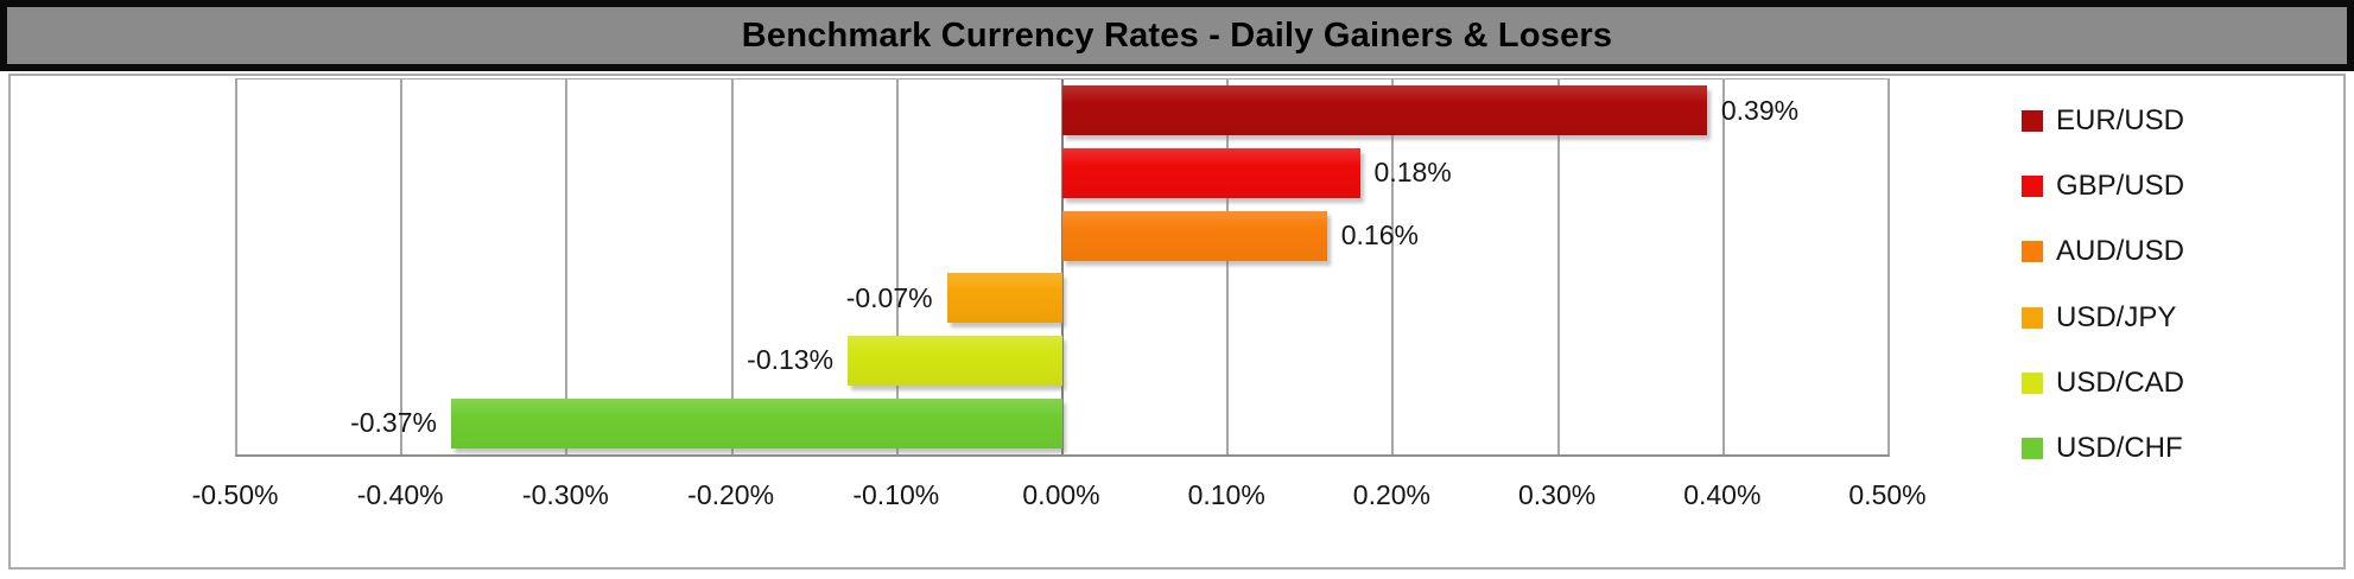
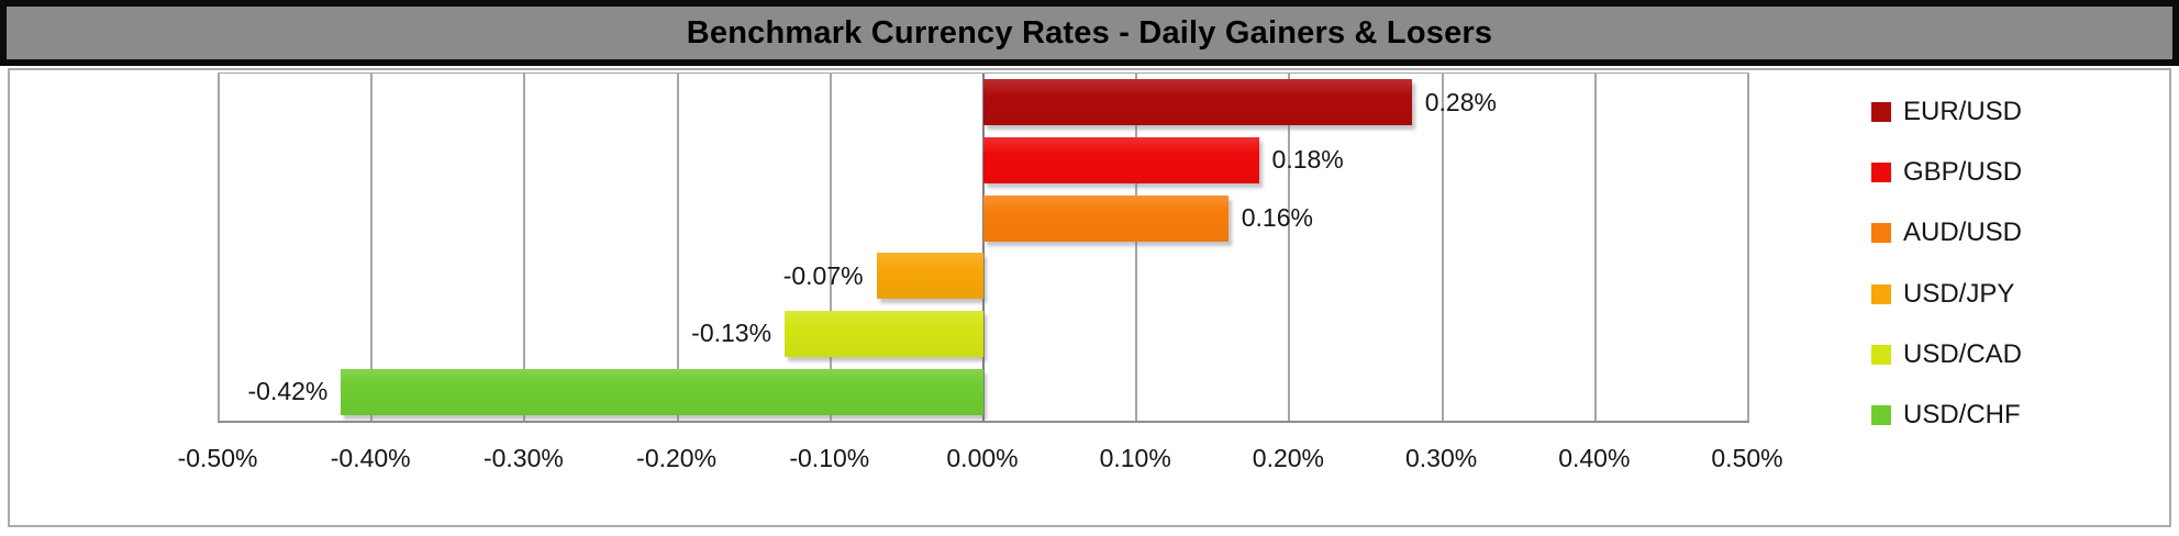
EUR/USD: 0.39% -> 0.28%
USD/CHF: -0.37% -> -0.42%
